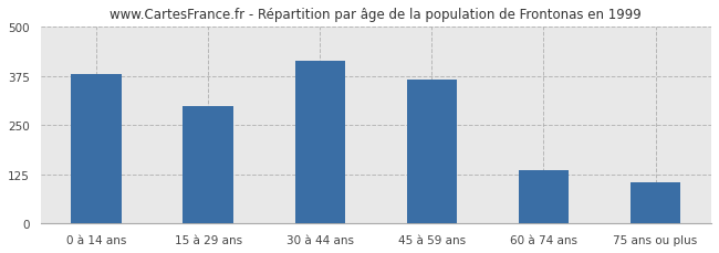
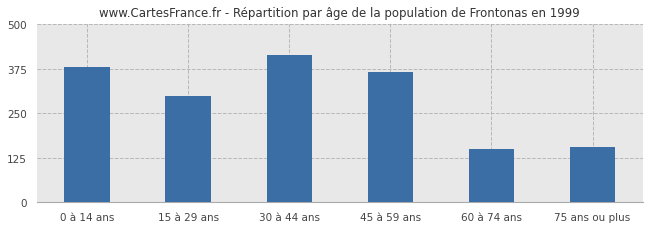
60 à 74 ans: 135 -> 150
75 ans ou plus: 105 -> 155
